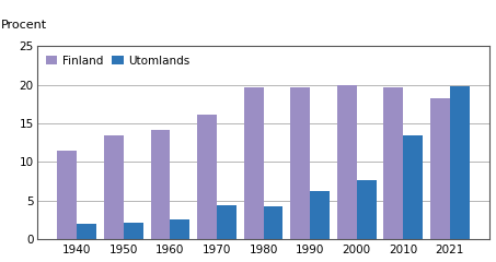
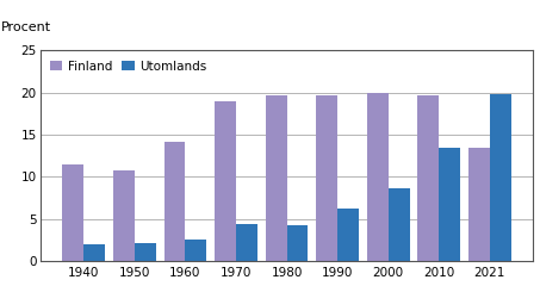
Finland/1950: 13.5 -> 10.8
Finland/1970: 16.1 -> 19.0
Utomlands/2000: 7.7 -> 8.6
Finland/2021: 18.3 -> 13.4
